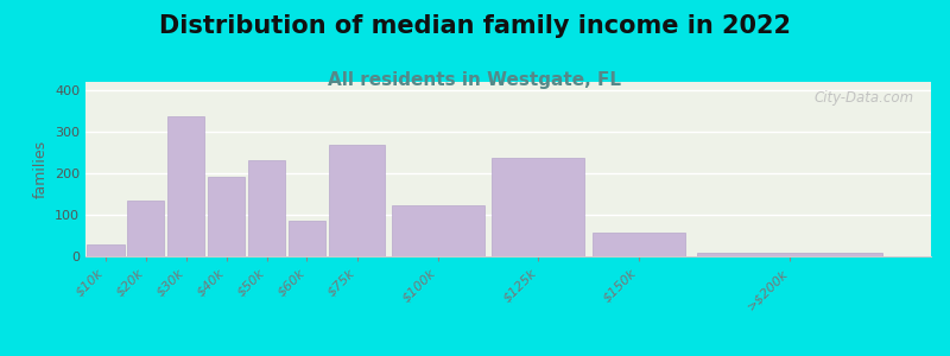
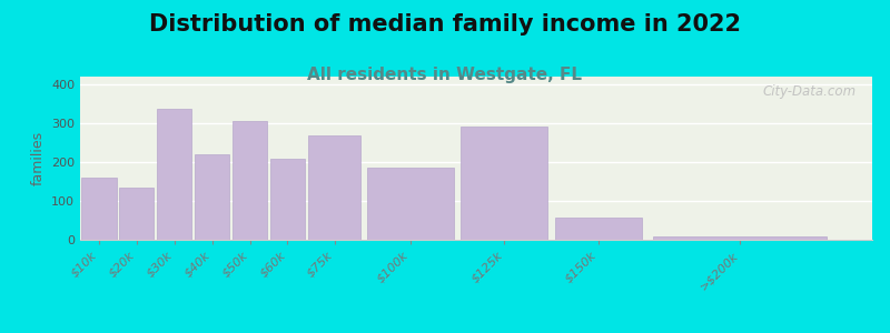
$10k: 28 -> 160
$40k: 192 -> 220
$50k: 232 -> 305
$60k: 87 -> 210
$100k: 122 -> 185
$125k: 237 -> 290
